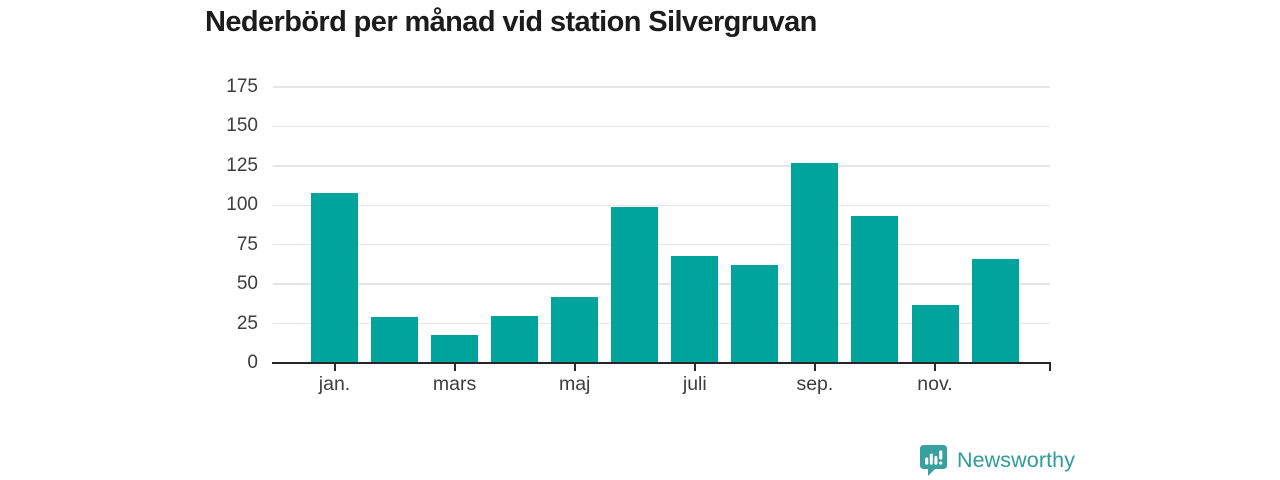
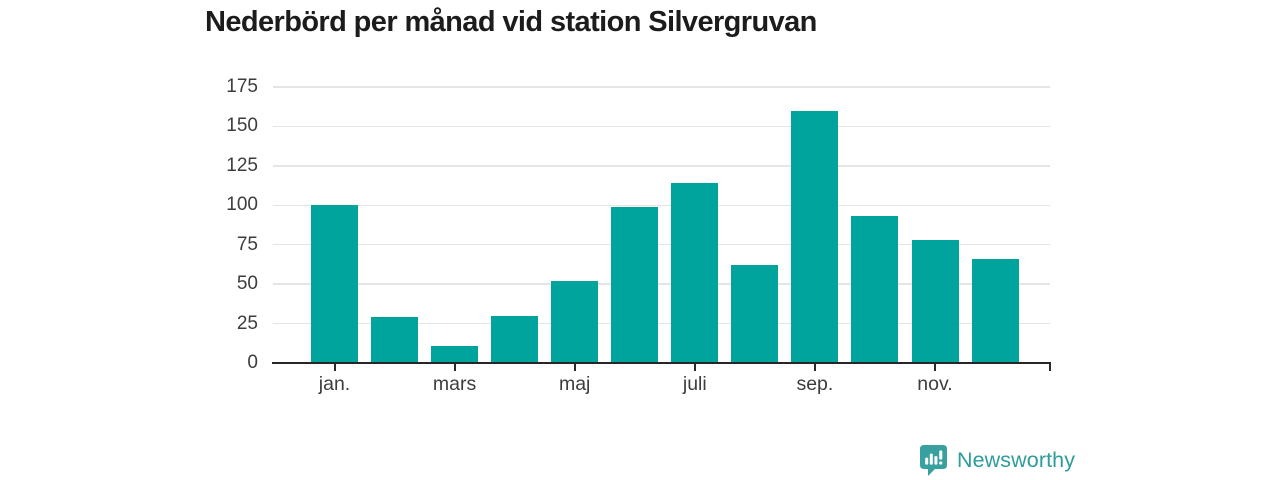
jan.: 108 -> 100
mars: 18 -> 11
maj: 42 -> 52
juli: 68 -> 114
sep.: 127 -> 160
nov.: 37 -> 78
